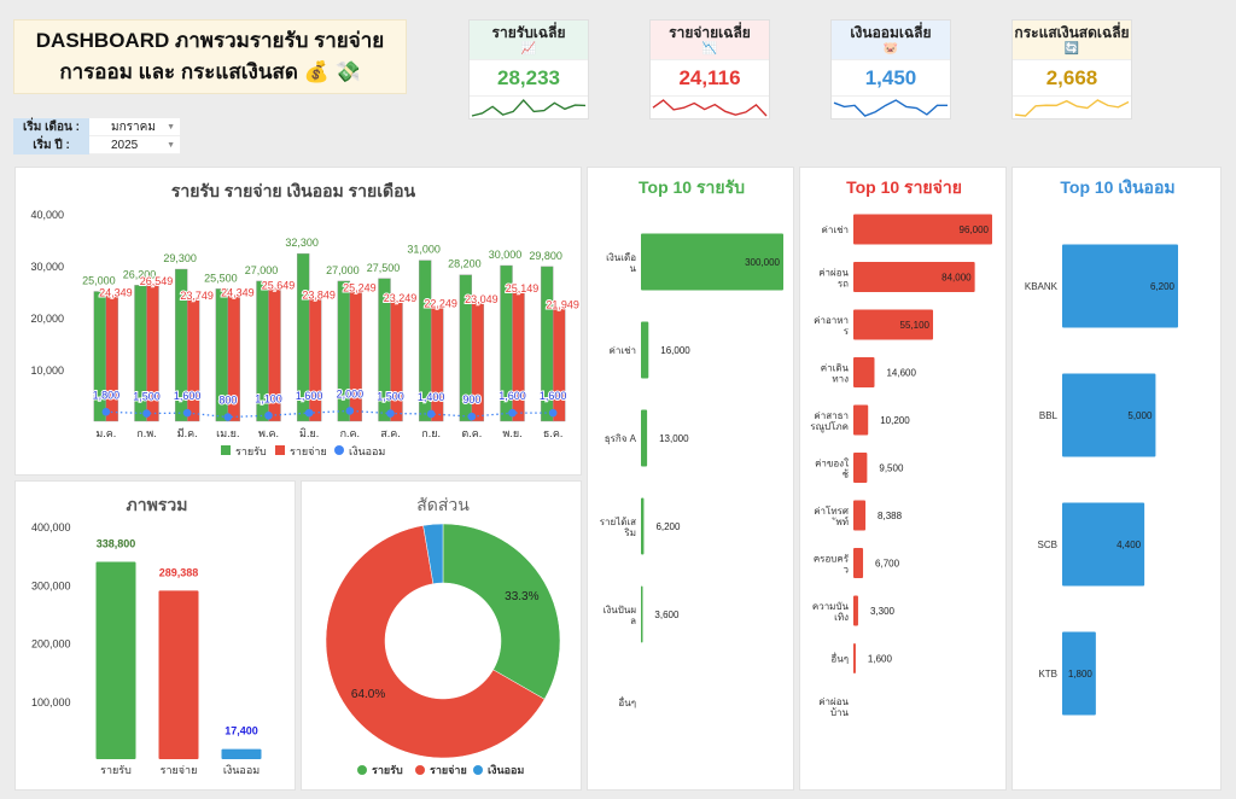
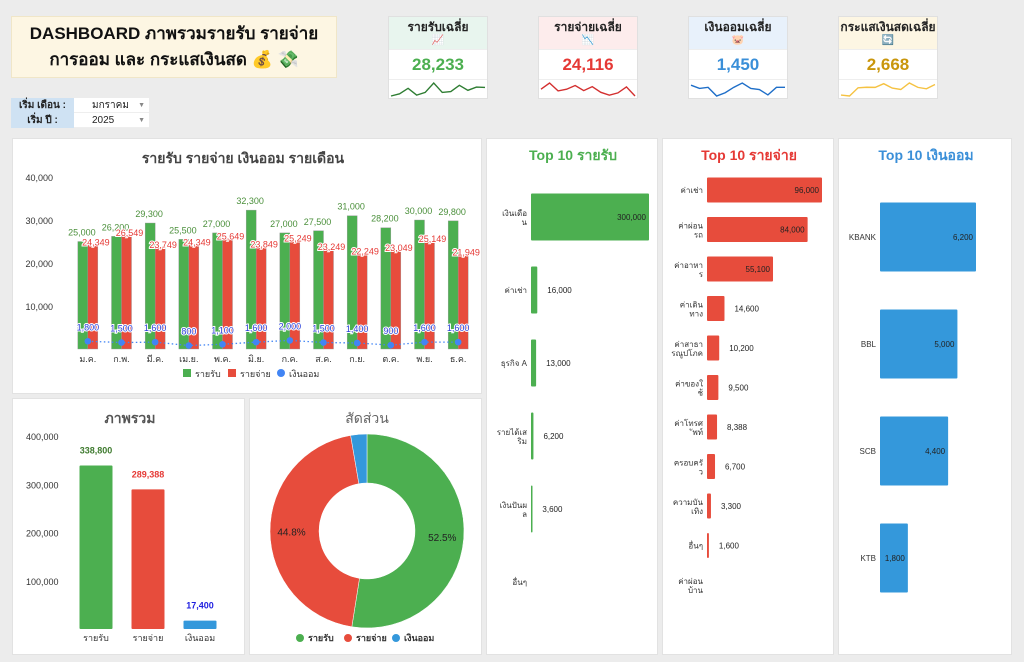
สัดส่วน/รายรับ: 33.3% -> 52.5%
สัดส่วน/รายจ่าย: 64.0% -> 44.8%
